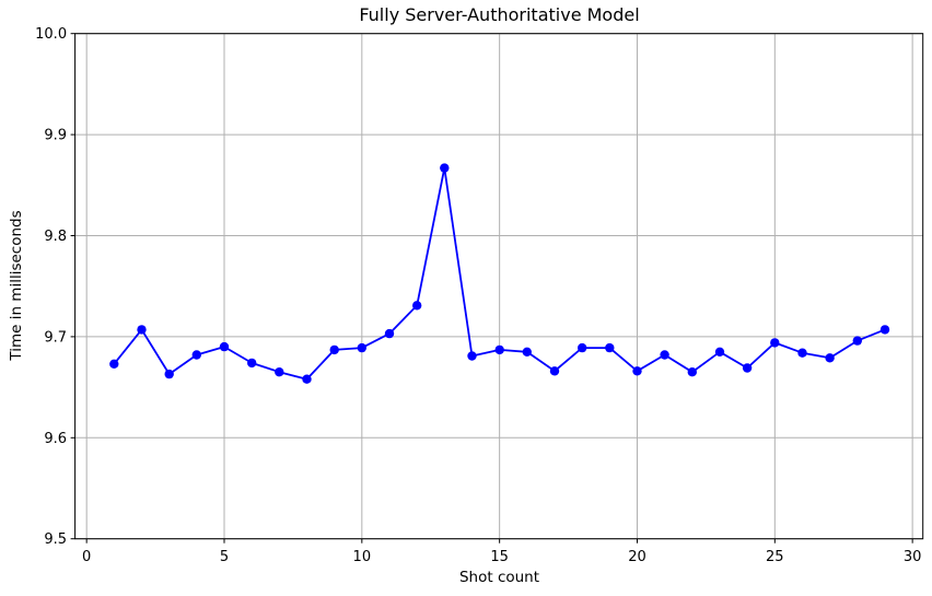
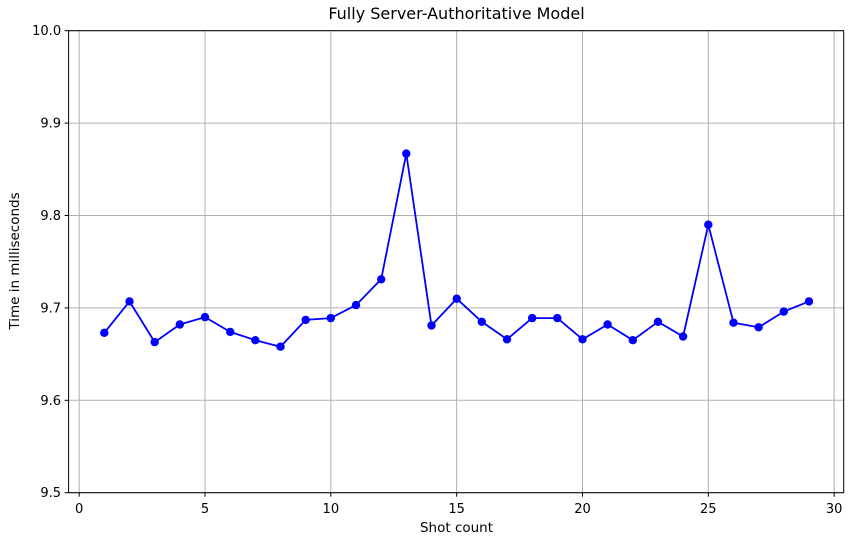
15: 9.69 -> 9.71
25: 9.69 -> 9.79
